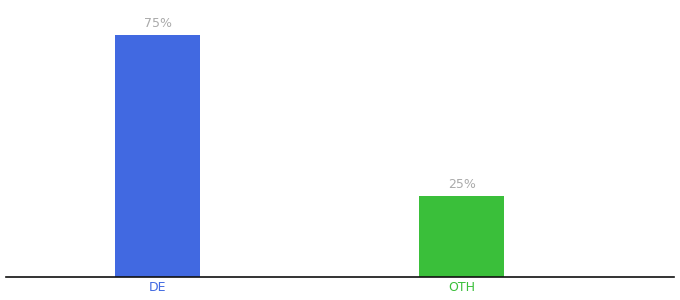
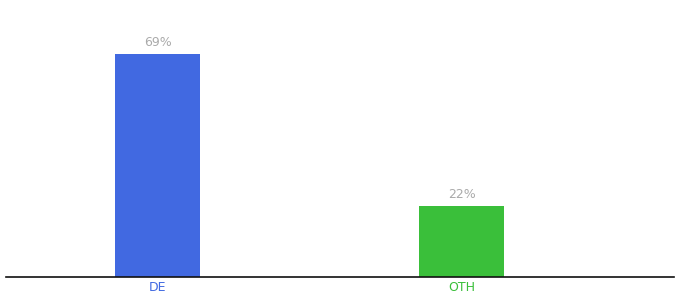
DE: 75% -> 69%
OTH: 25% -> 22%
